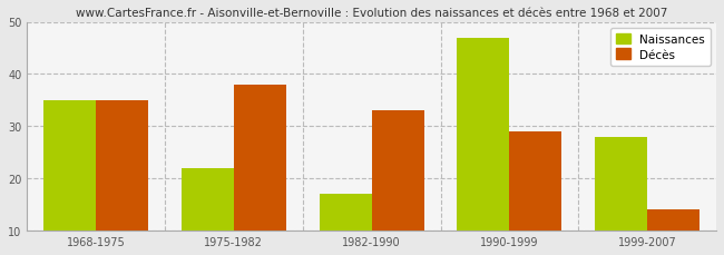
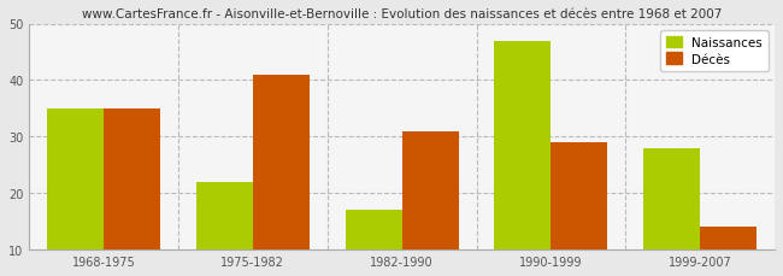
Décès/1975-1982: 38 -> 41
Décès/1982-1990: 33 -> 31
